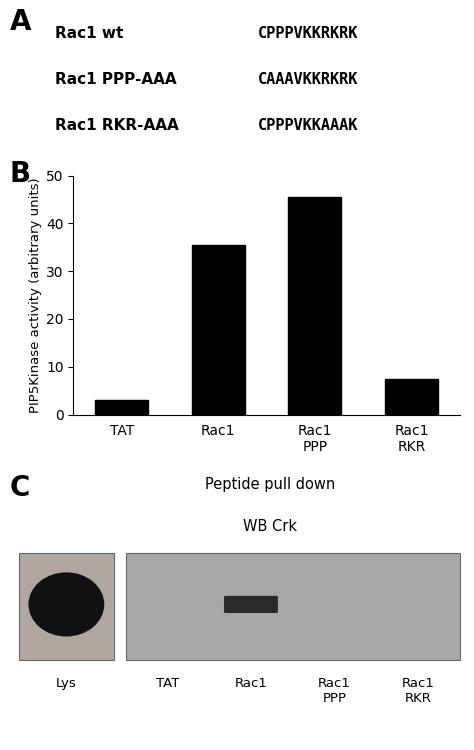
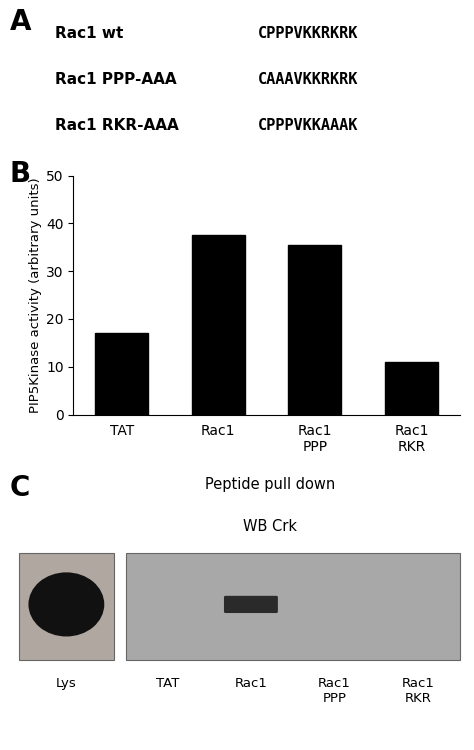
TAT: 3.0 -> 17.0
Rac1: 35.5 -> 37.5
Rac1 PPP: 45.5 -> 35.5
Rac1 RKR: 7.5 -> 11.0
